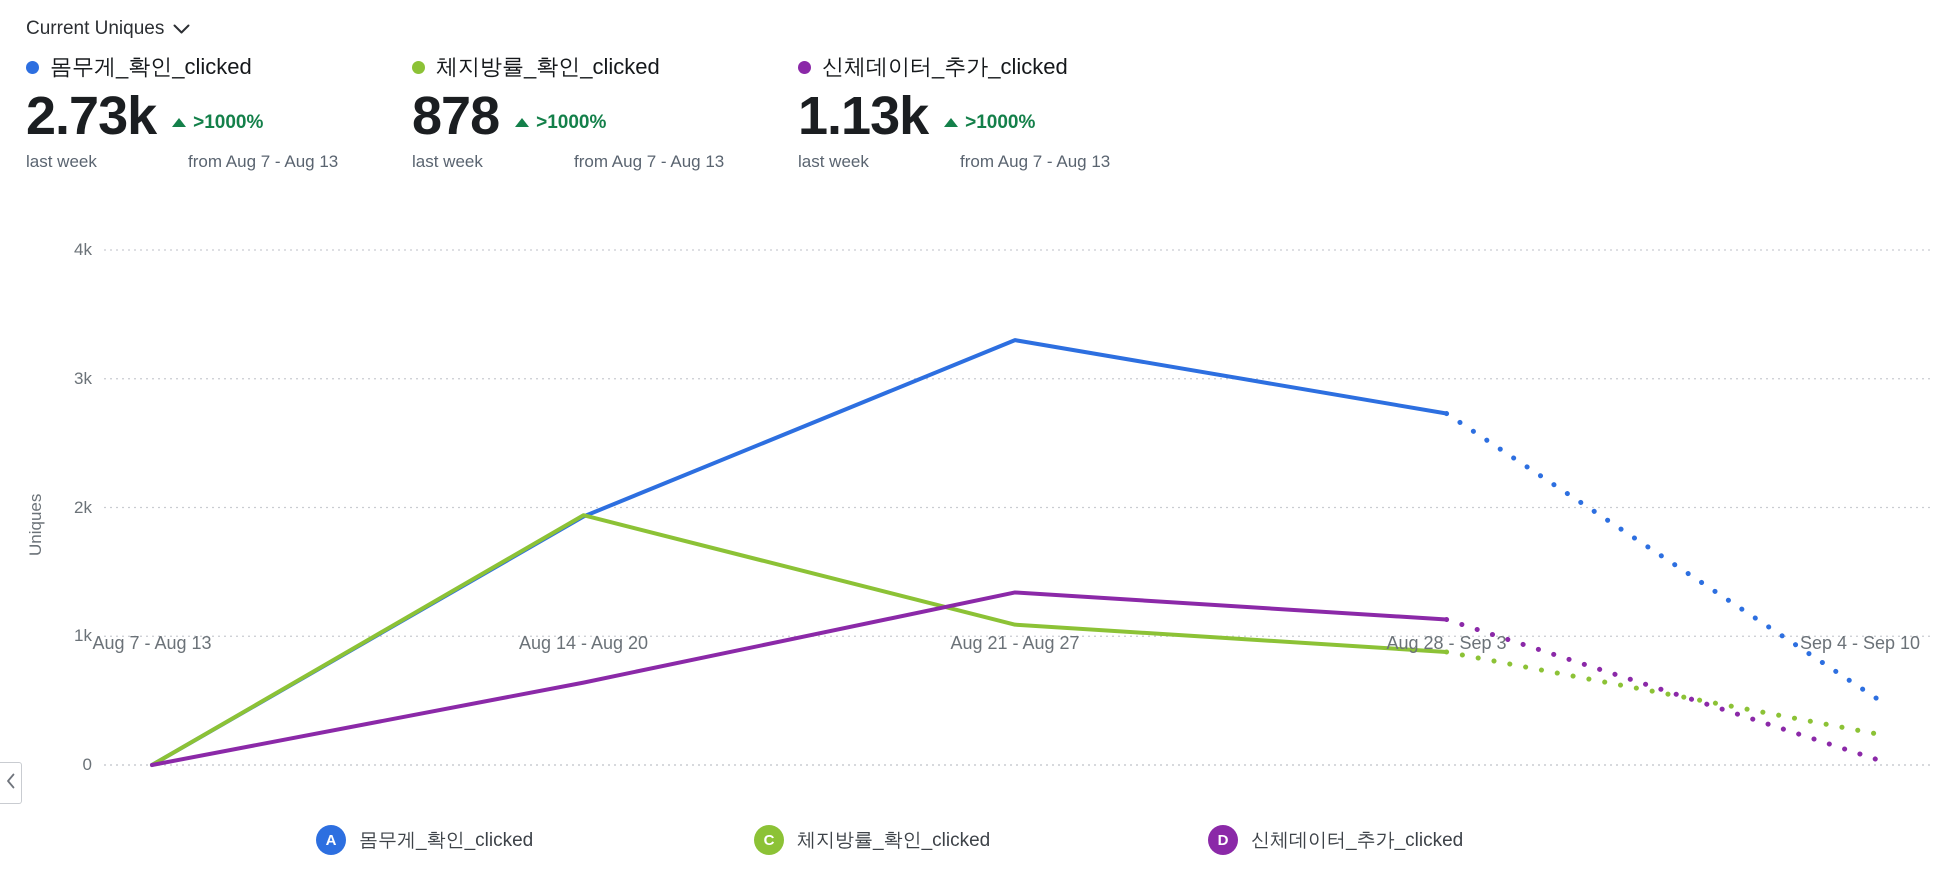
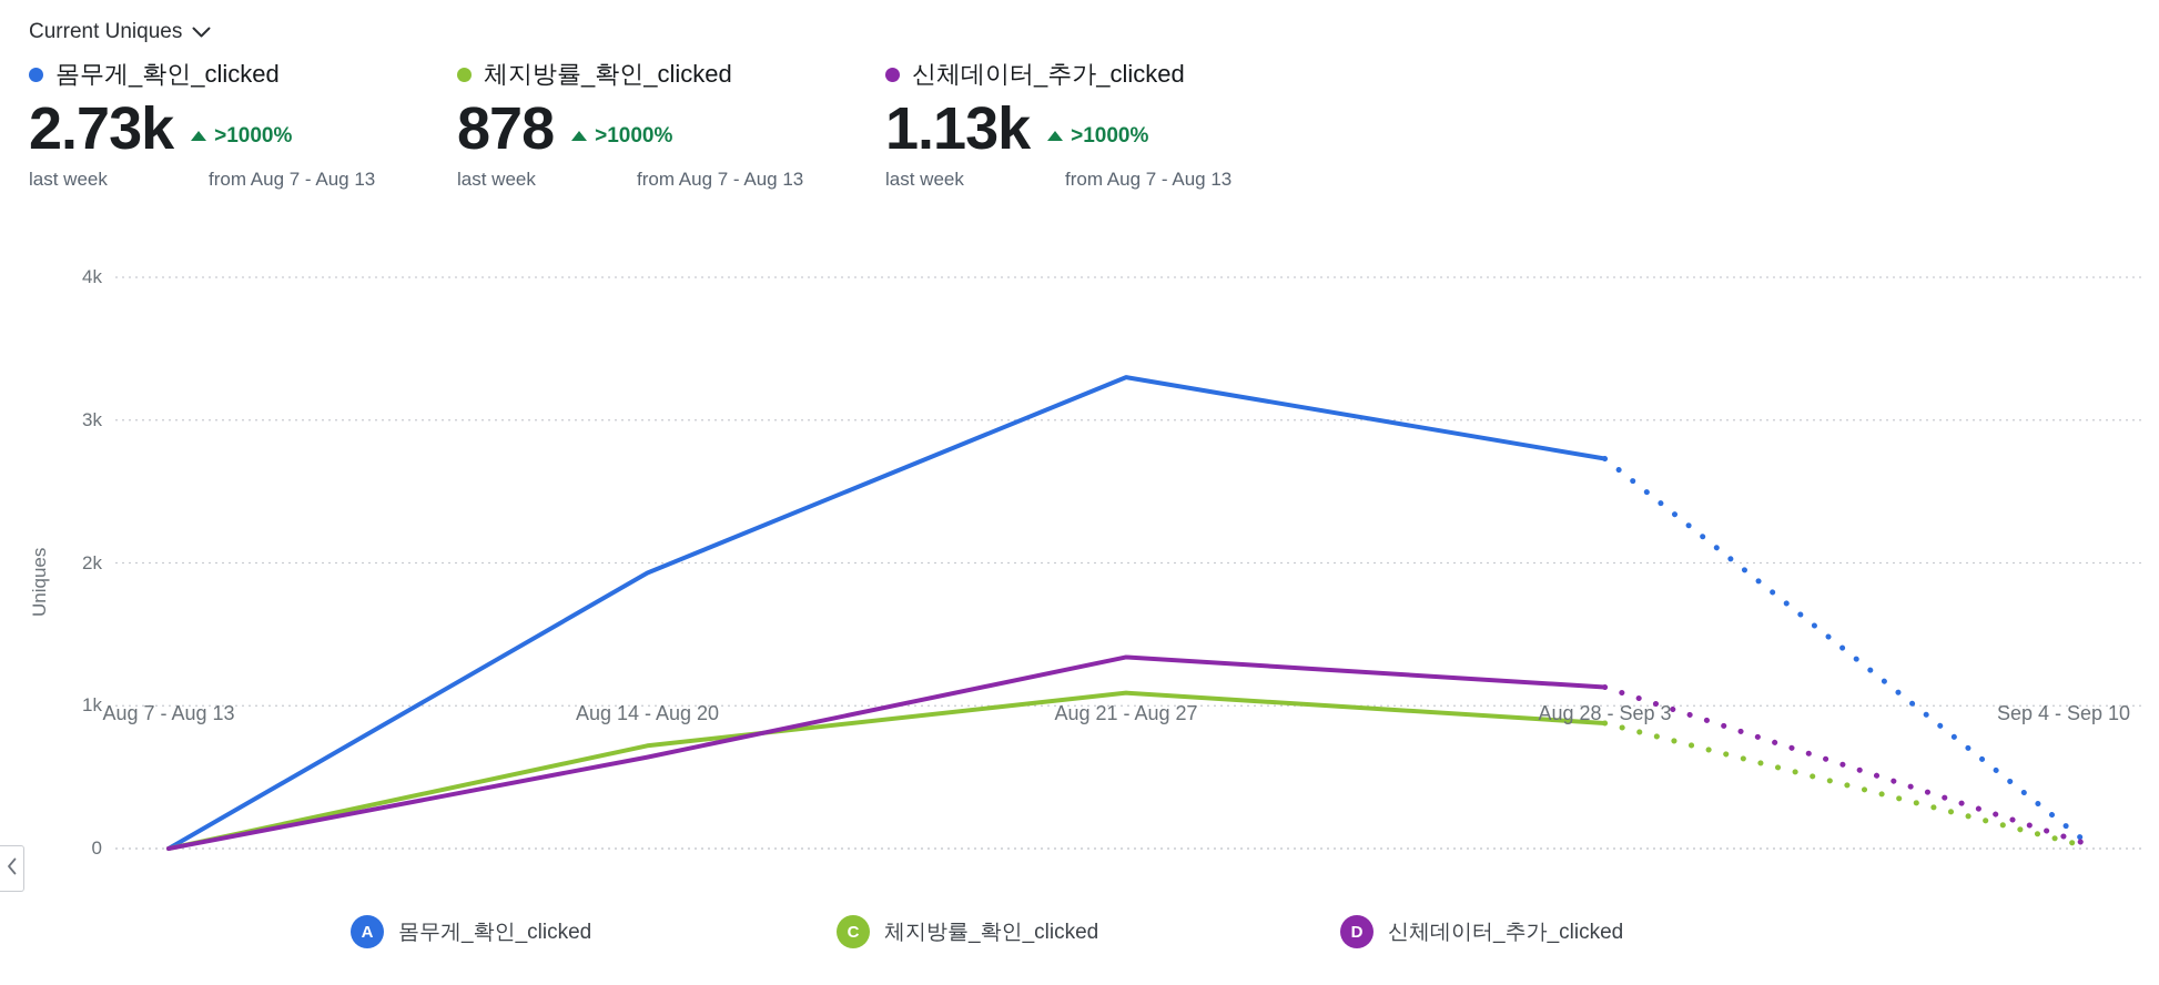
체지방률_확인_clicked/Aug 14 - Aug 20: 1.94k -> 0.72k
몸무게_확인_clicked/Sep 4 - Sep 10: 0.51k -> 0.06k
체지방률_확인_clicked/Sep 4 - Sep 10: 0.24k -> 0.02k
